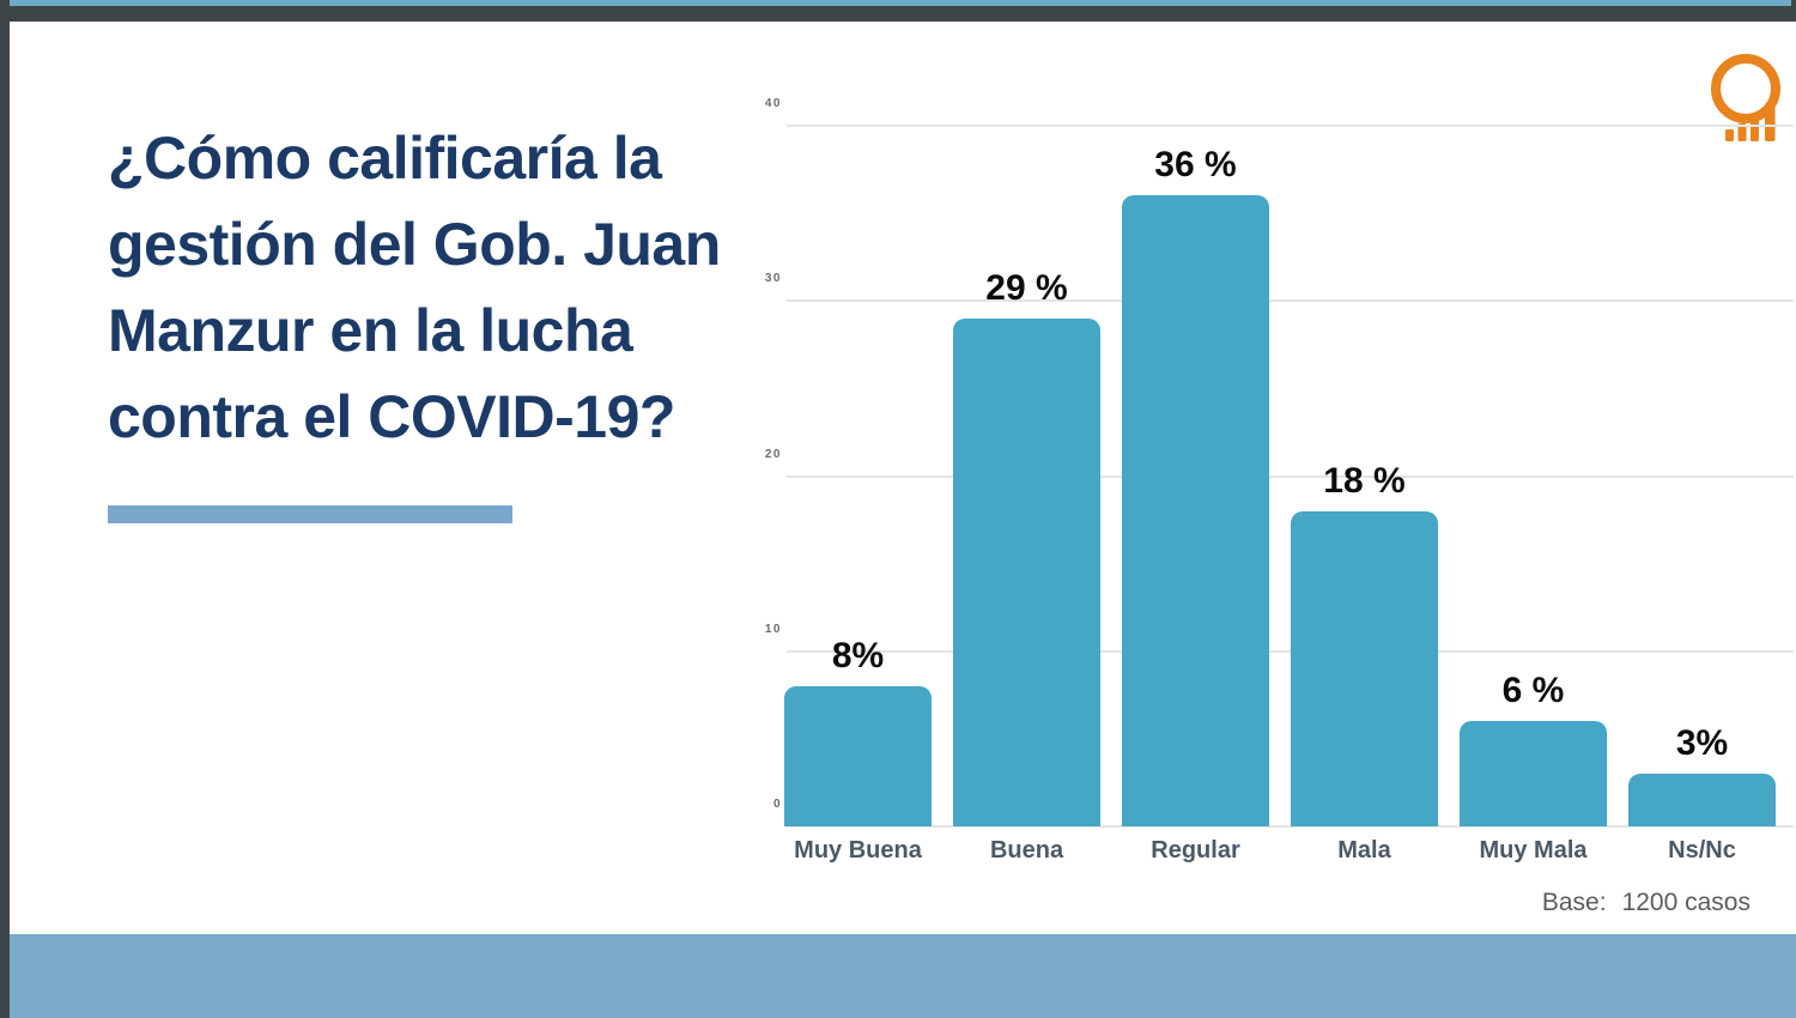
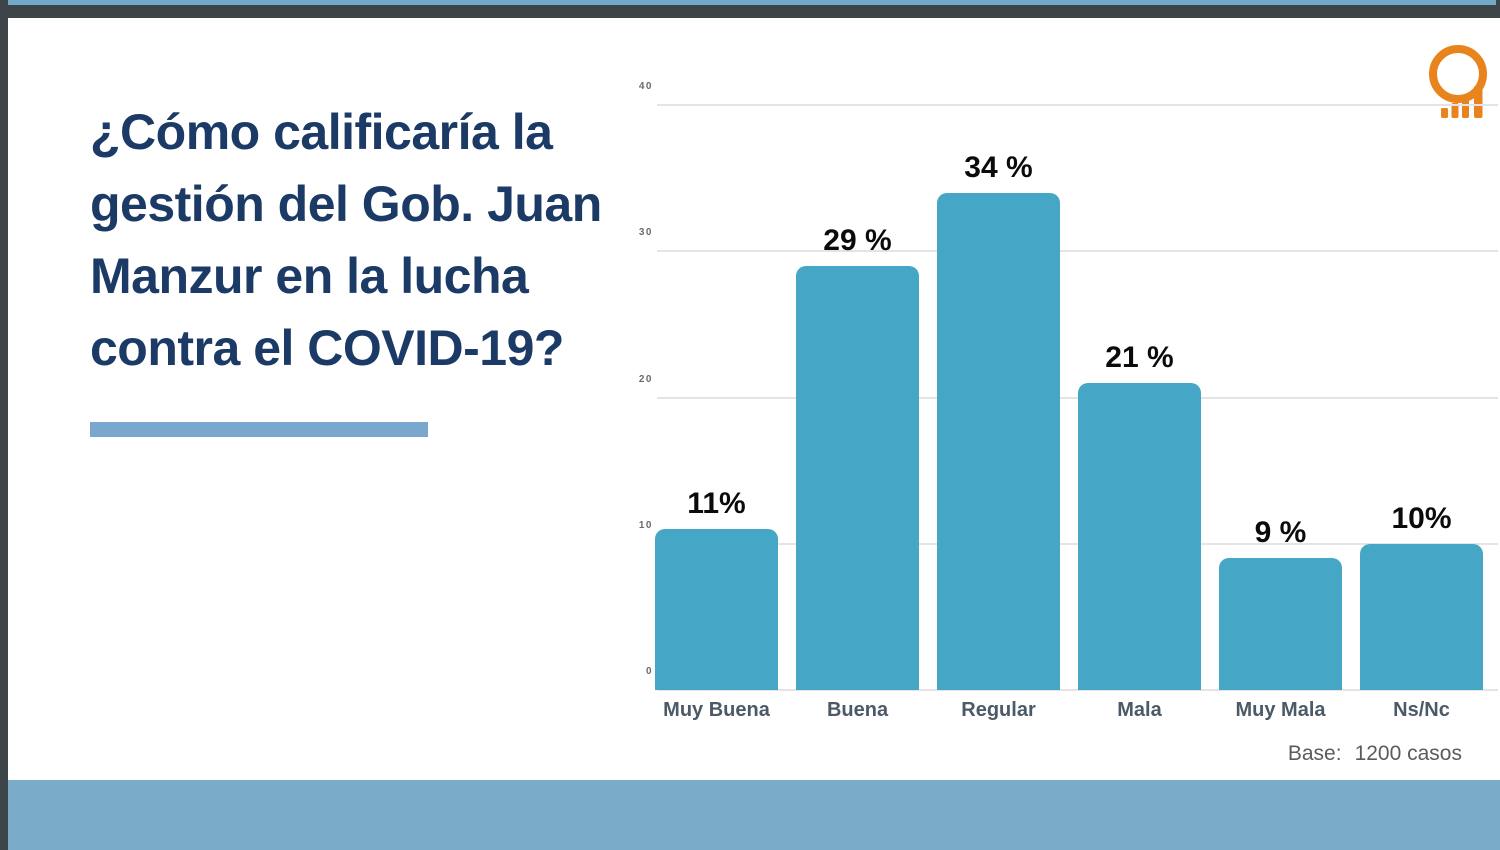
Muy Buena: 8% -> 11%
Regular: 36 -> 34
Mala: 18 -> 21
Muy Mala: 6 -> 9
Ns/Nc: 3% -> 10%
